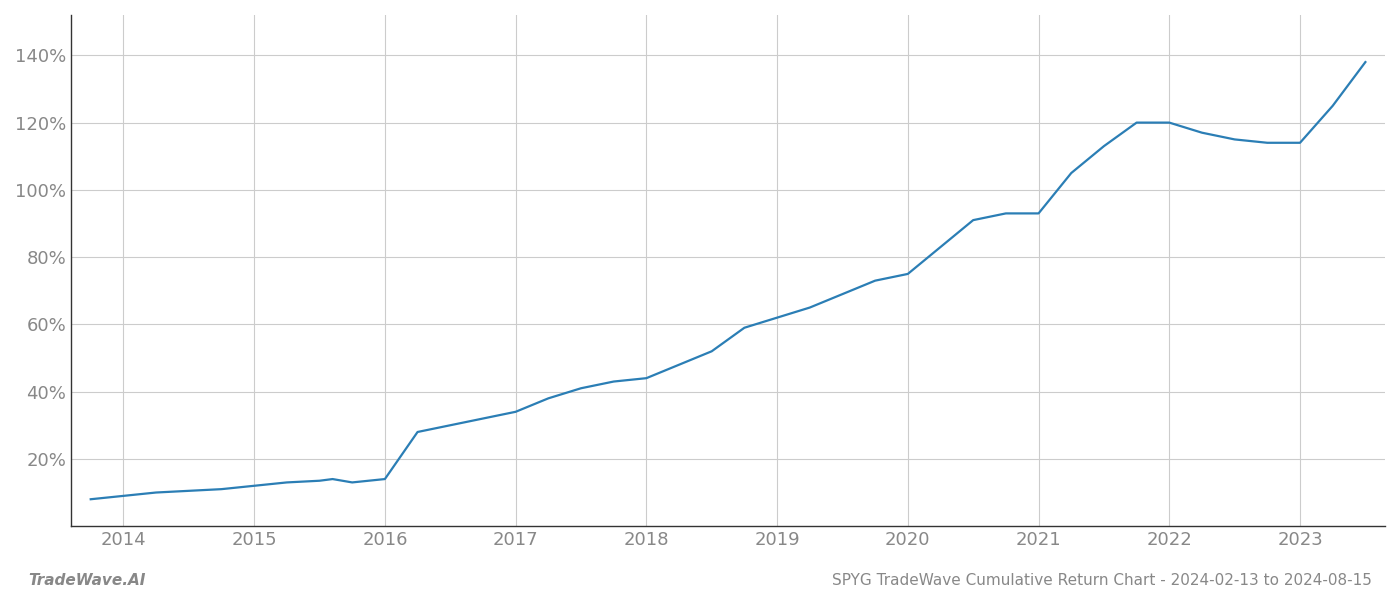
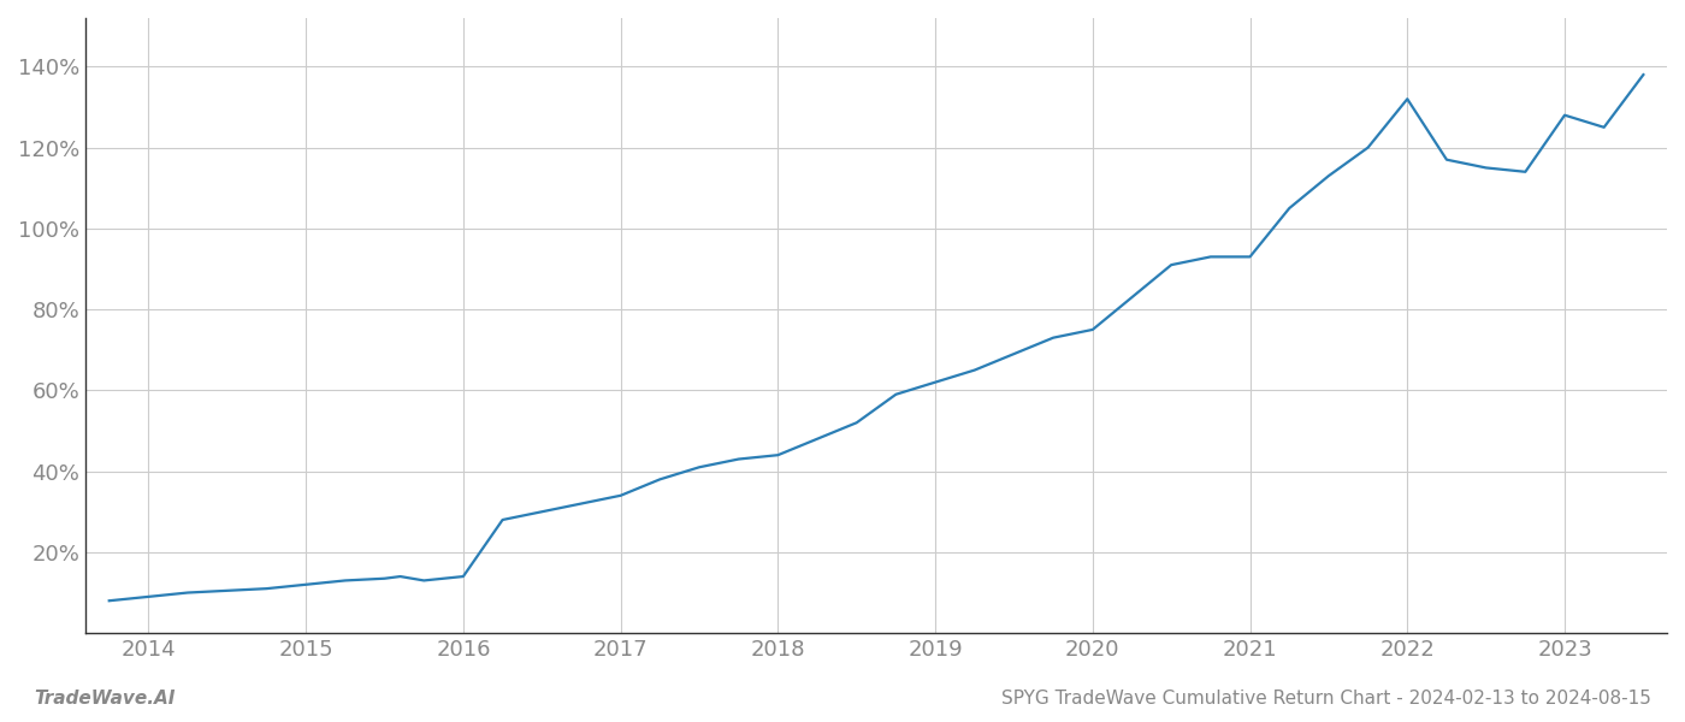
2022: 120.0% -> 132.0%
2023: 114.0% -> 128.0%
